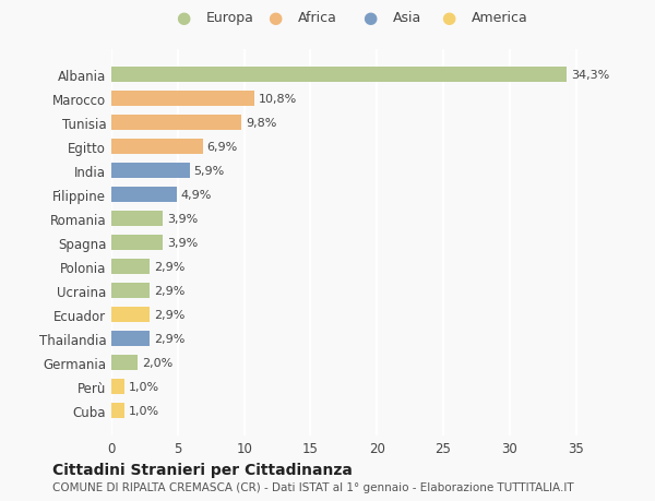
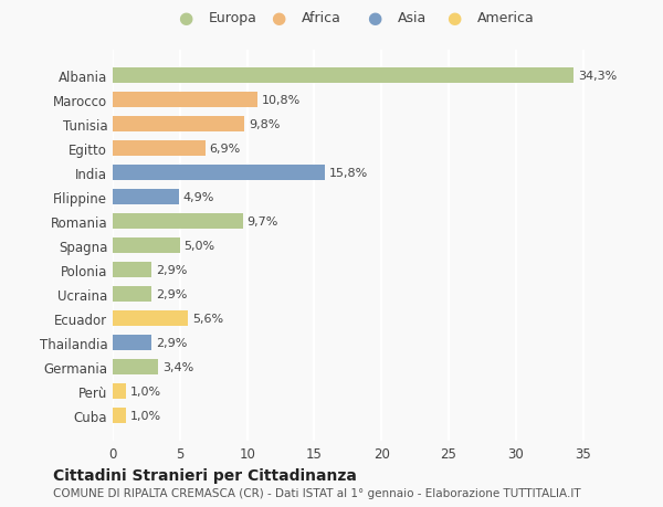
India: 5,9% -> 15,8%
Romania: 3,9% -> 9,7%
Spagna: 3,9% -> 5,0%
Ecuador: 2,9% -> 5,6%
Germania: 2,0% -> 3,4%
